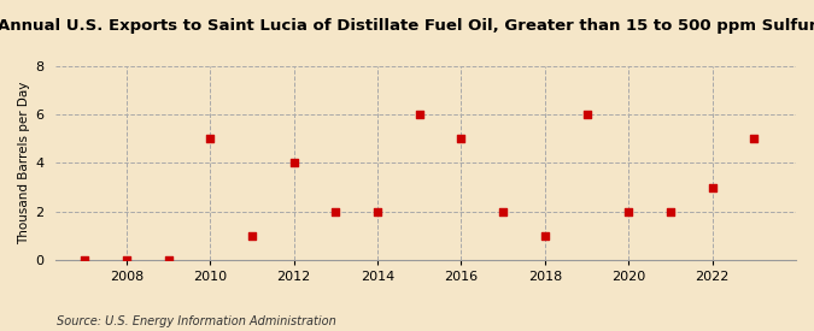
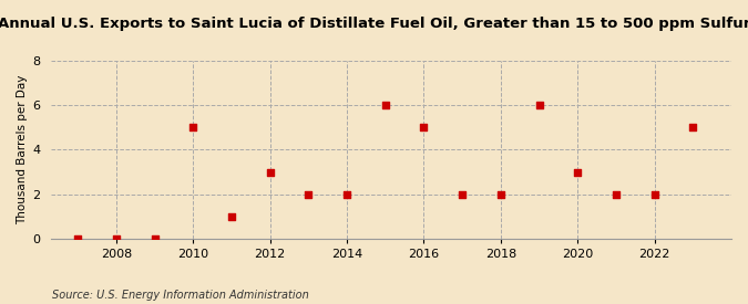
2012: 4 -> 3
2018: 1 -> 2
2020: 2 -> 3
2022: 3 -> 2
